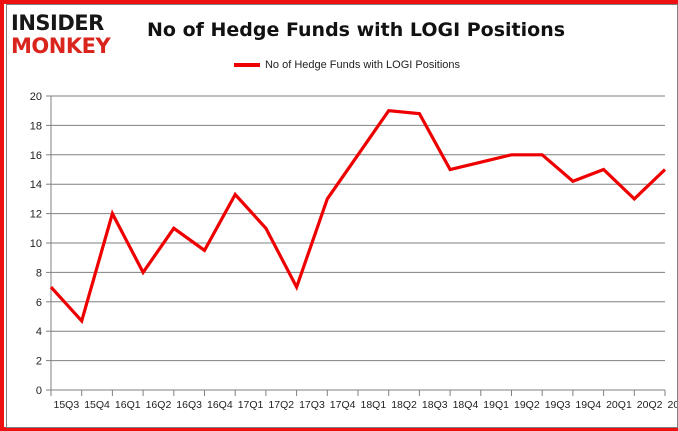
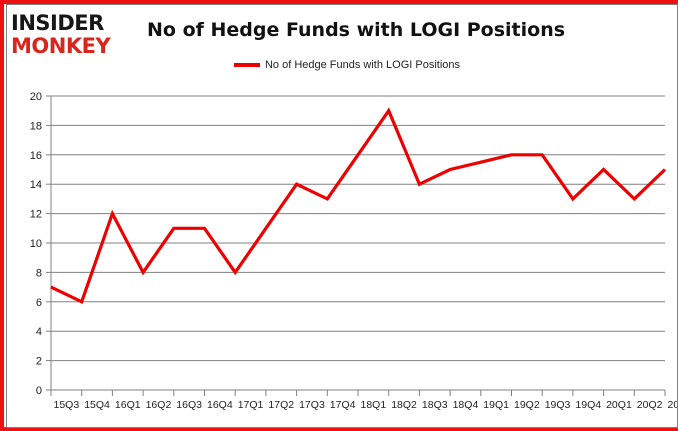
15Q4: 4.7 -> 6.0
16Q4: 9.5 -> 11.0
17Q1: 13.3 -> 8.0
17Q3: 7.0 -> 14.0
18Q3: 18.8 -> 14.0
19Q4: 14.2 -> 13.0
